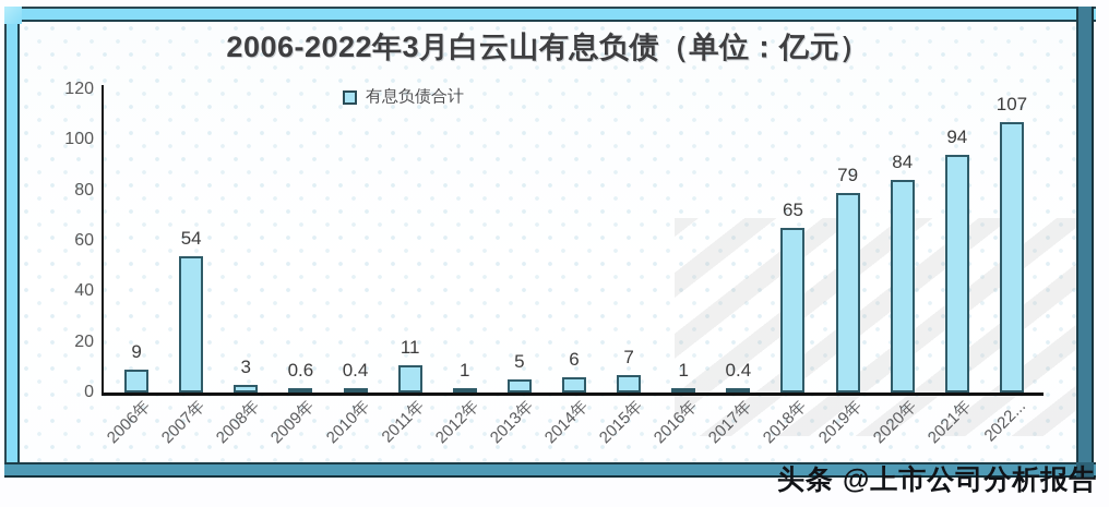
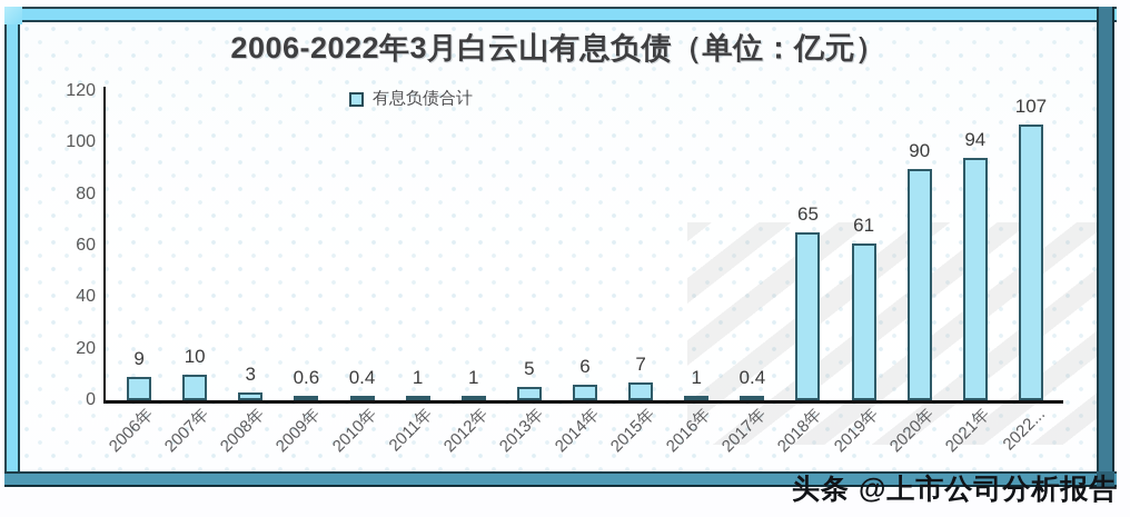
2007年: 54 -> 10
2011年: 11 -> 1
2019年: 79 -> 61
2020年: 84 -> 90
